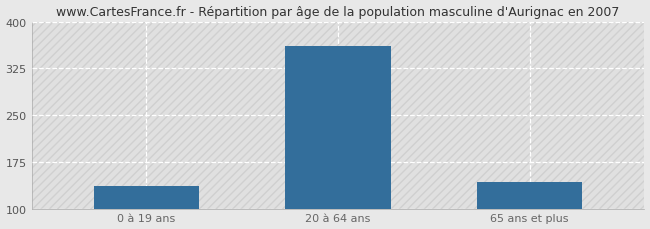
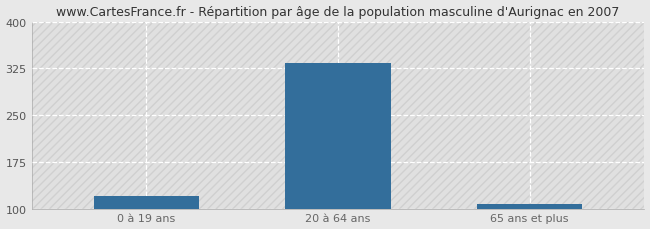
0 à 19 ans: 136 -> 120
20 à 64 ans: 360 -> 333
65 ans et plus: 142 -> 108
